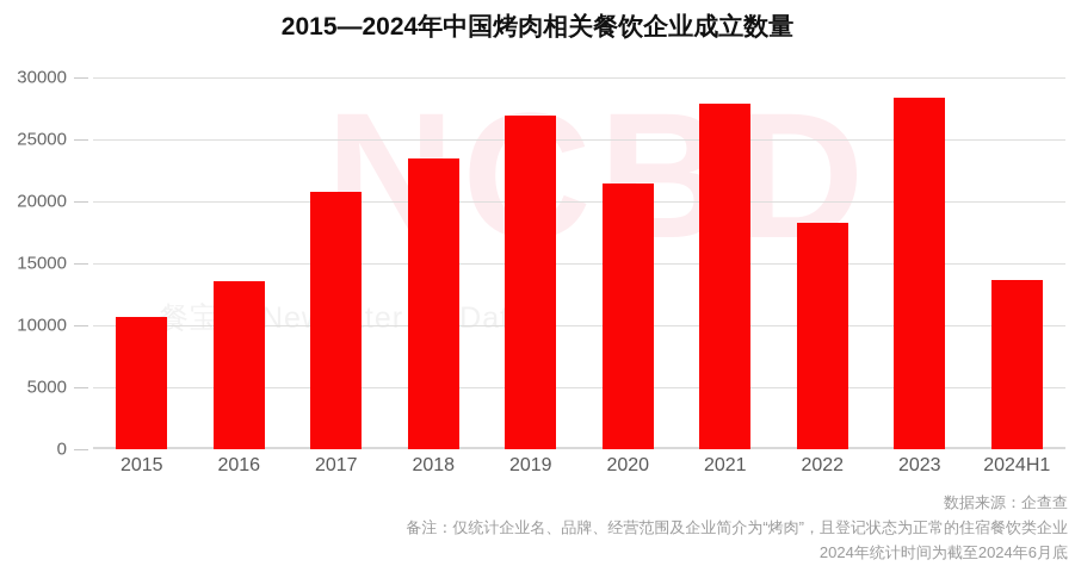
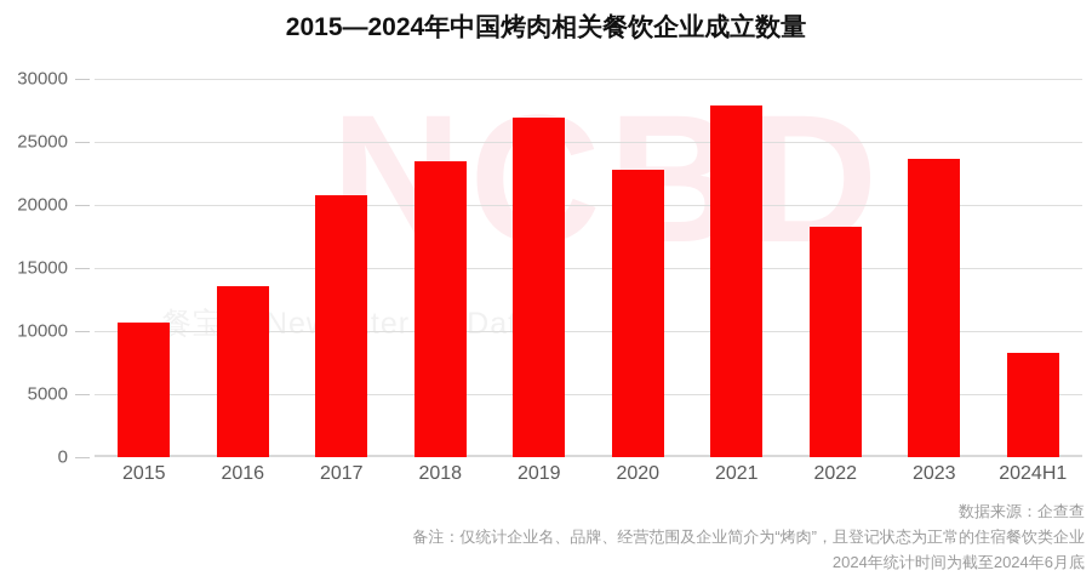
2020: 21400 -> 22800
2023: 28400 -> 23600
2024H1: 13700 -> 8300
